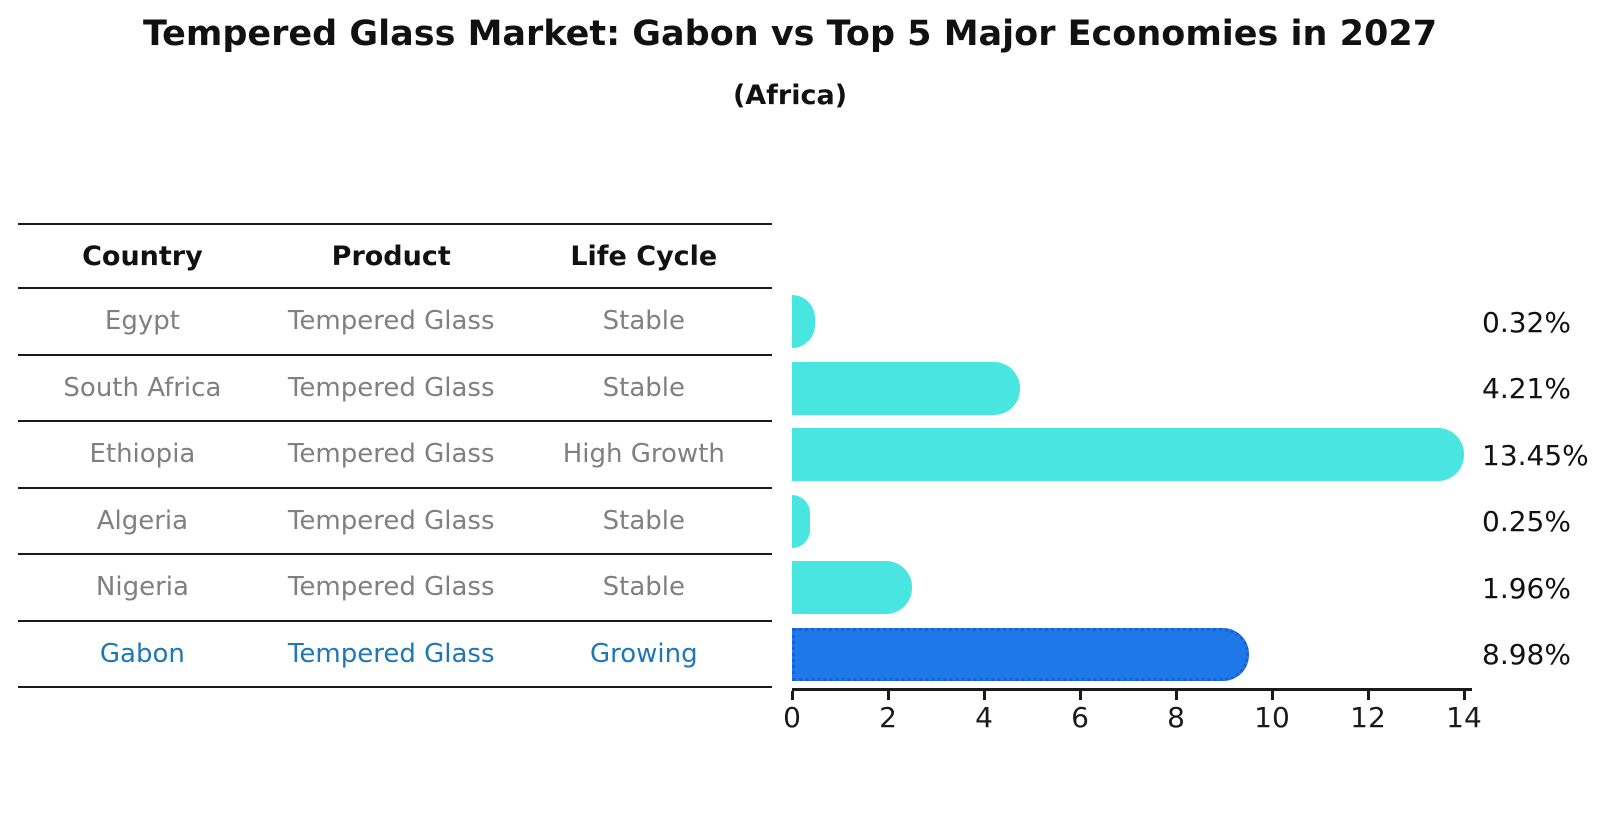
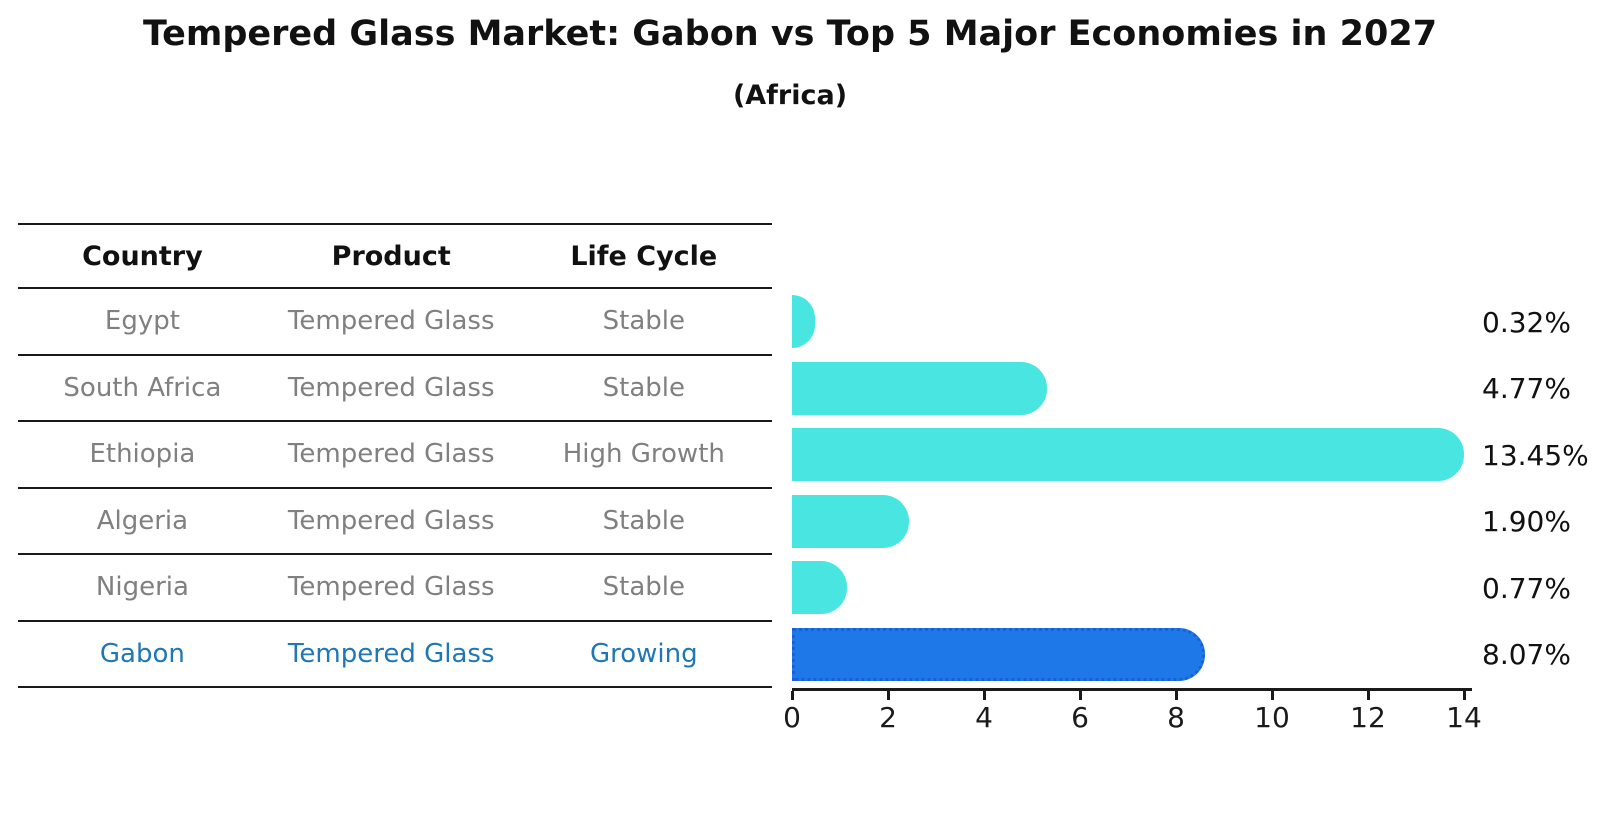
South Africa: 4.21% -> 4.77%
Algeria: 0.25% -> 1.90%
Nigeria: 1.96% -> 0.77%
Gabon: 8.98% -> 8.07%
